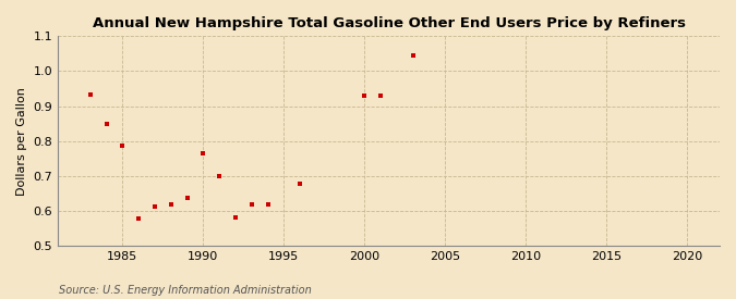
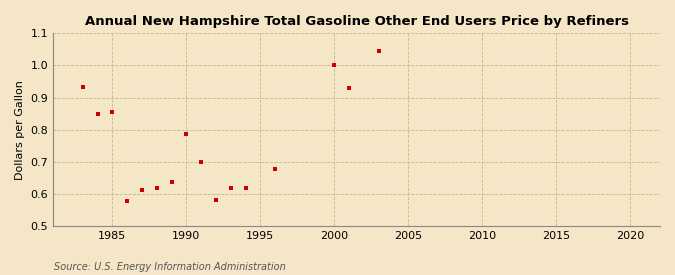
1985: 0.785 -> 0.855
1990: 0.765 -> 0.785
2000: 0.930 -> 1.002
